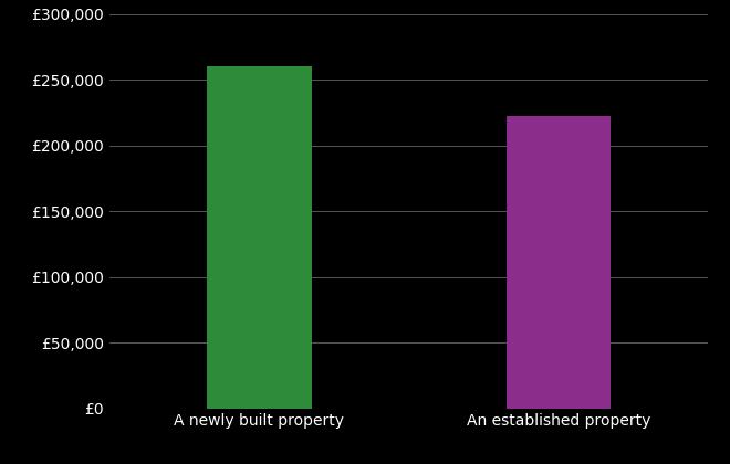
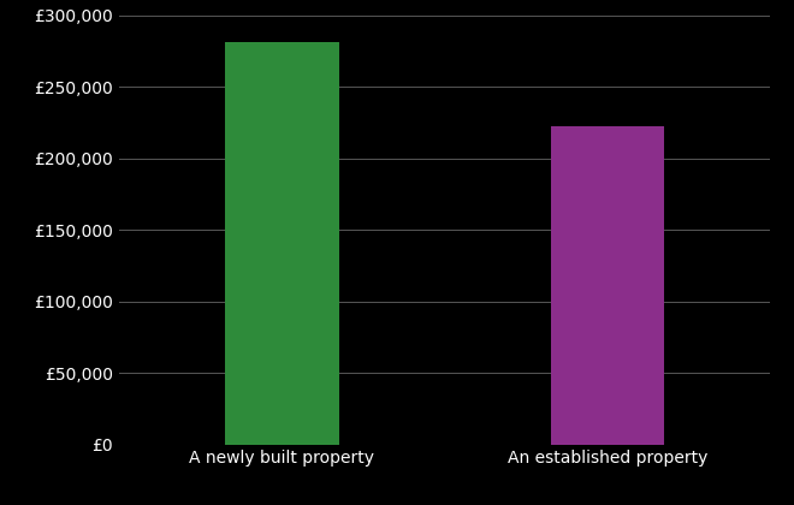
A newly built property: £260,000 -> £281,000
